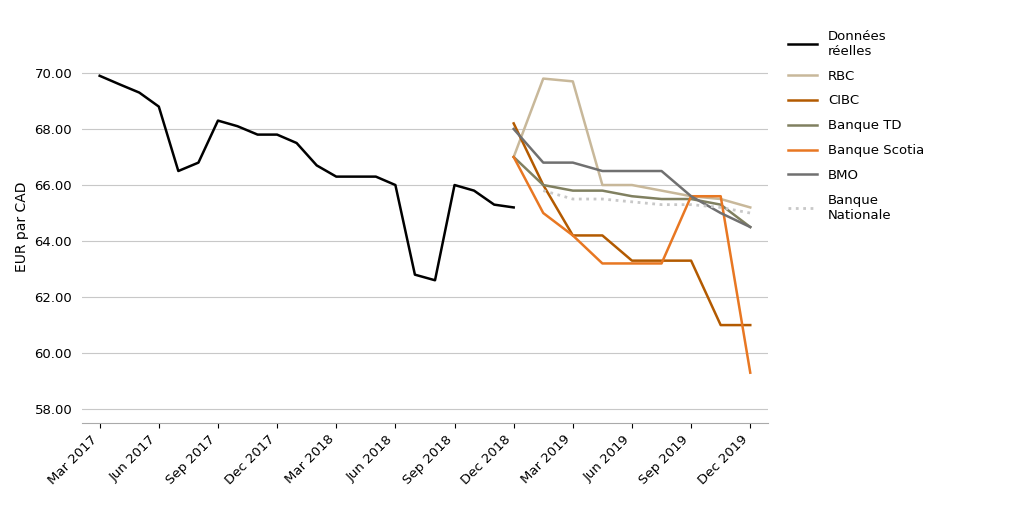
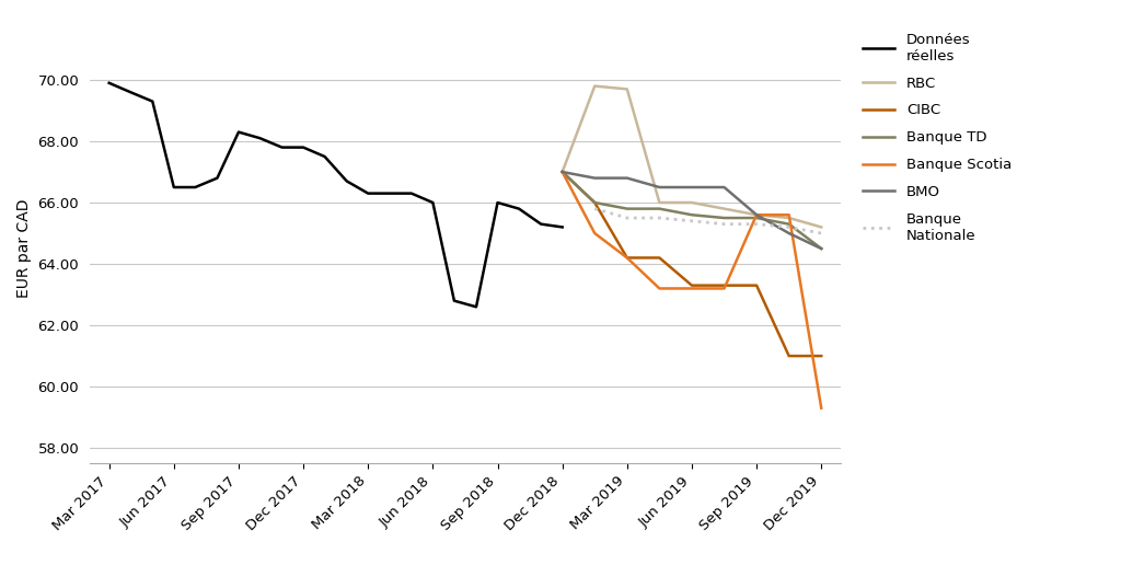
Données réelles/Jun 2017: 68.8 -> 66.5
CIBC/Dec 2018: 68.2 -> 67.0
BMO/Dec 2018: 68.0 -> 67.0
